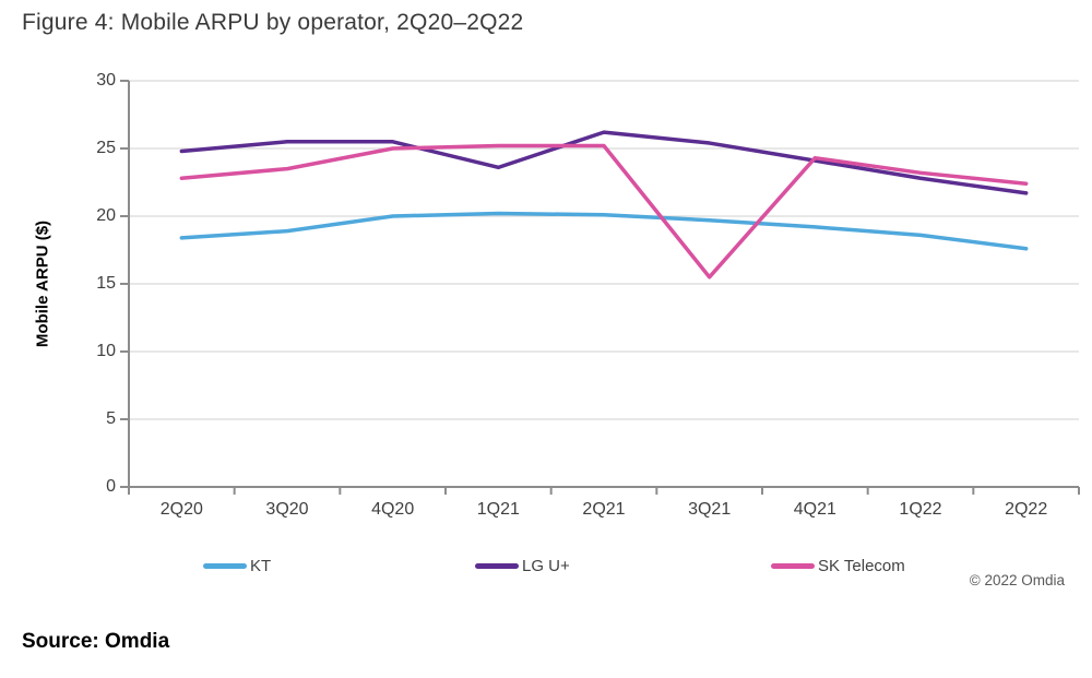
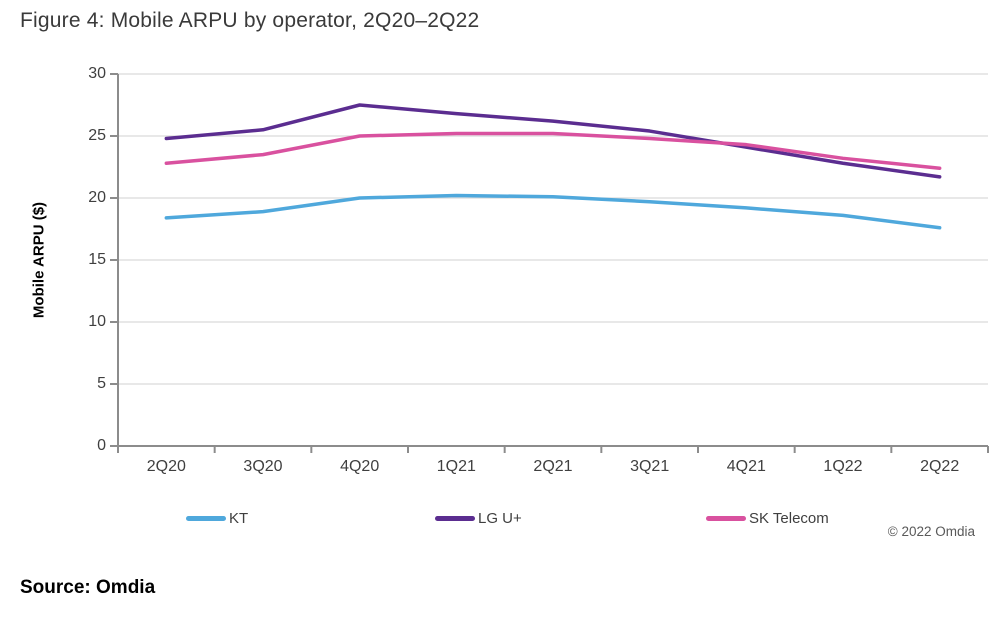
LG U+/4Q20: 25.5 -> 27.5
LG U+/1Q21: 23.6 -> 26.8
SK Telecom/3Q21: 15.5 -> 24.8
